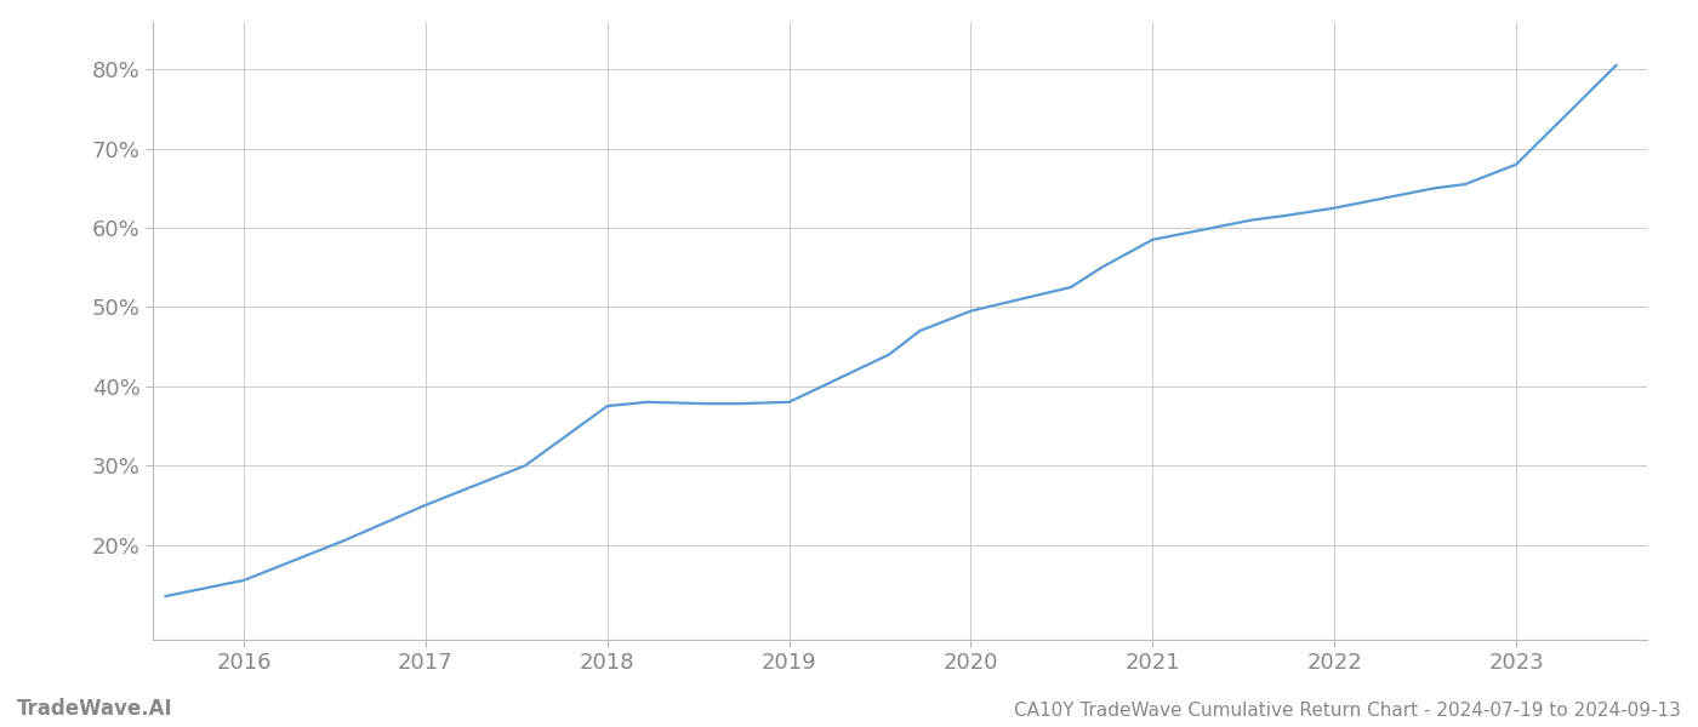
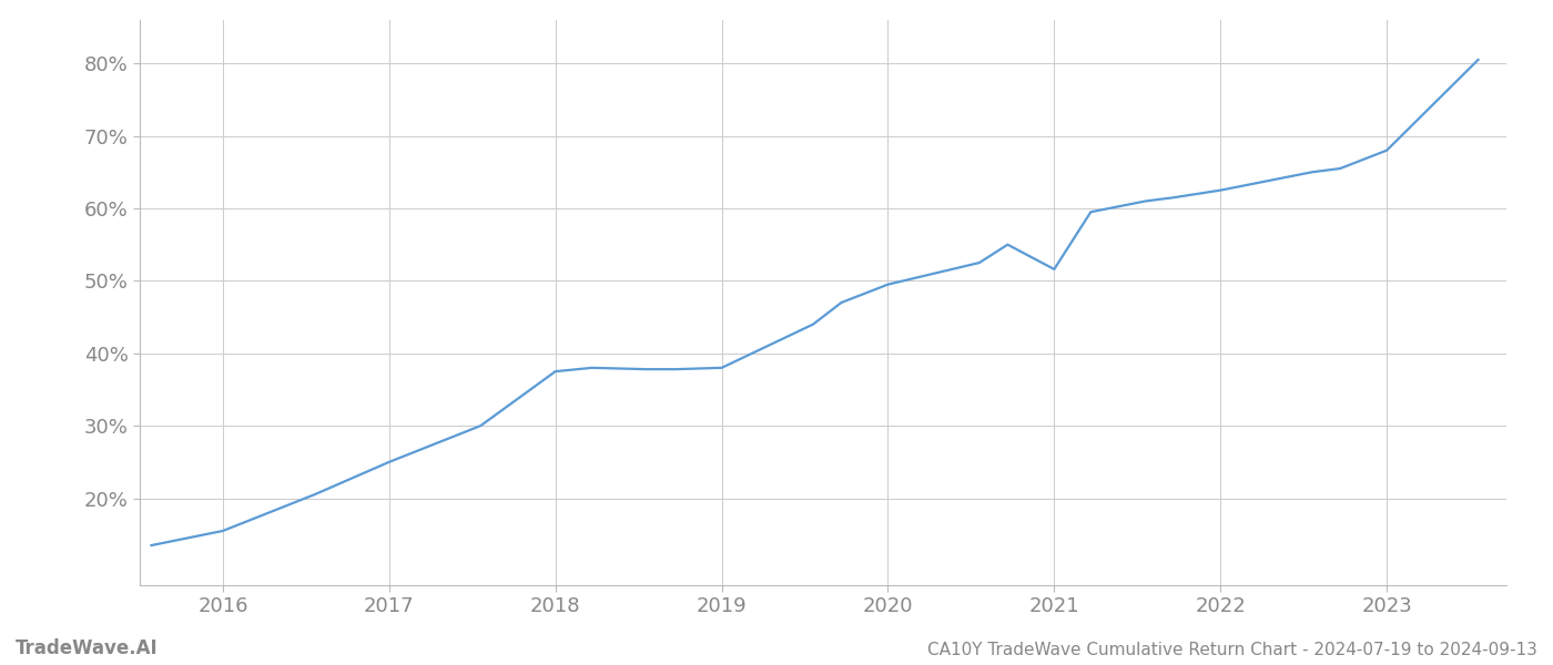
2021: 58.5% -> 51.6%
